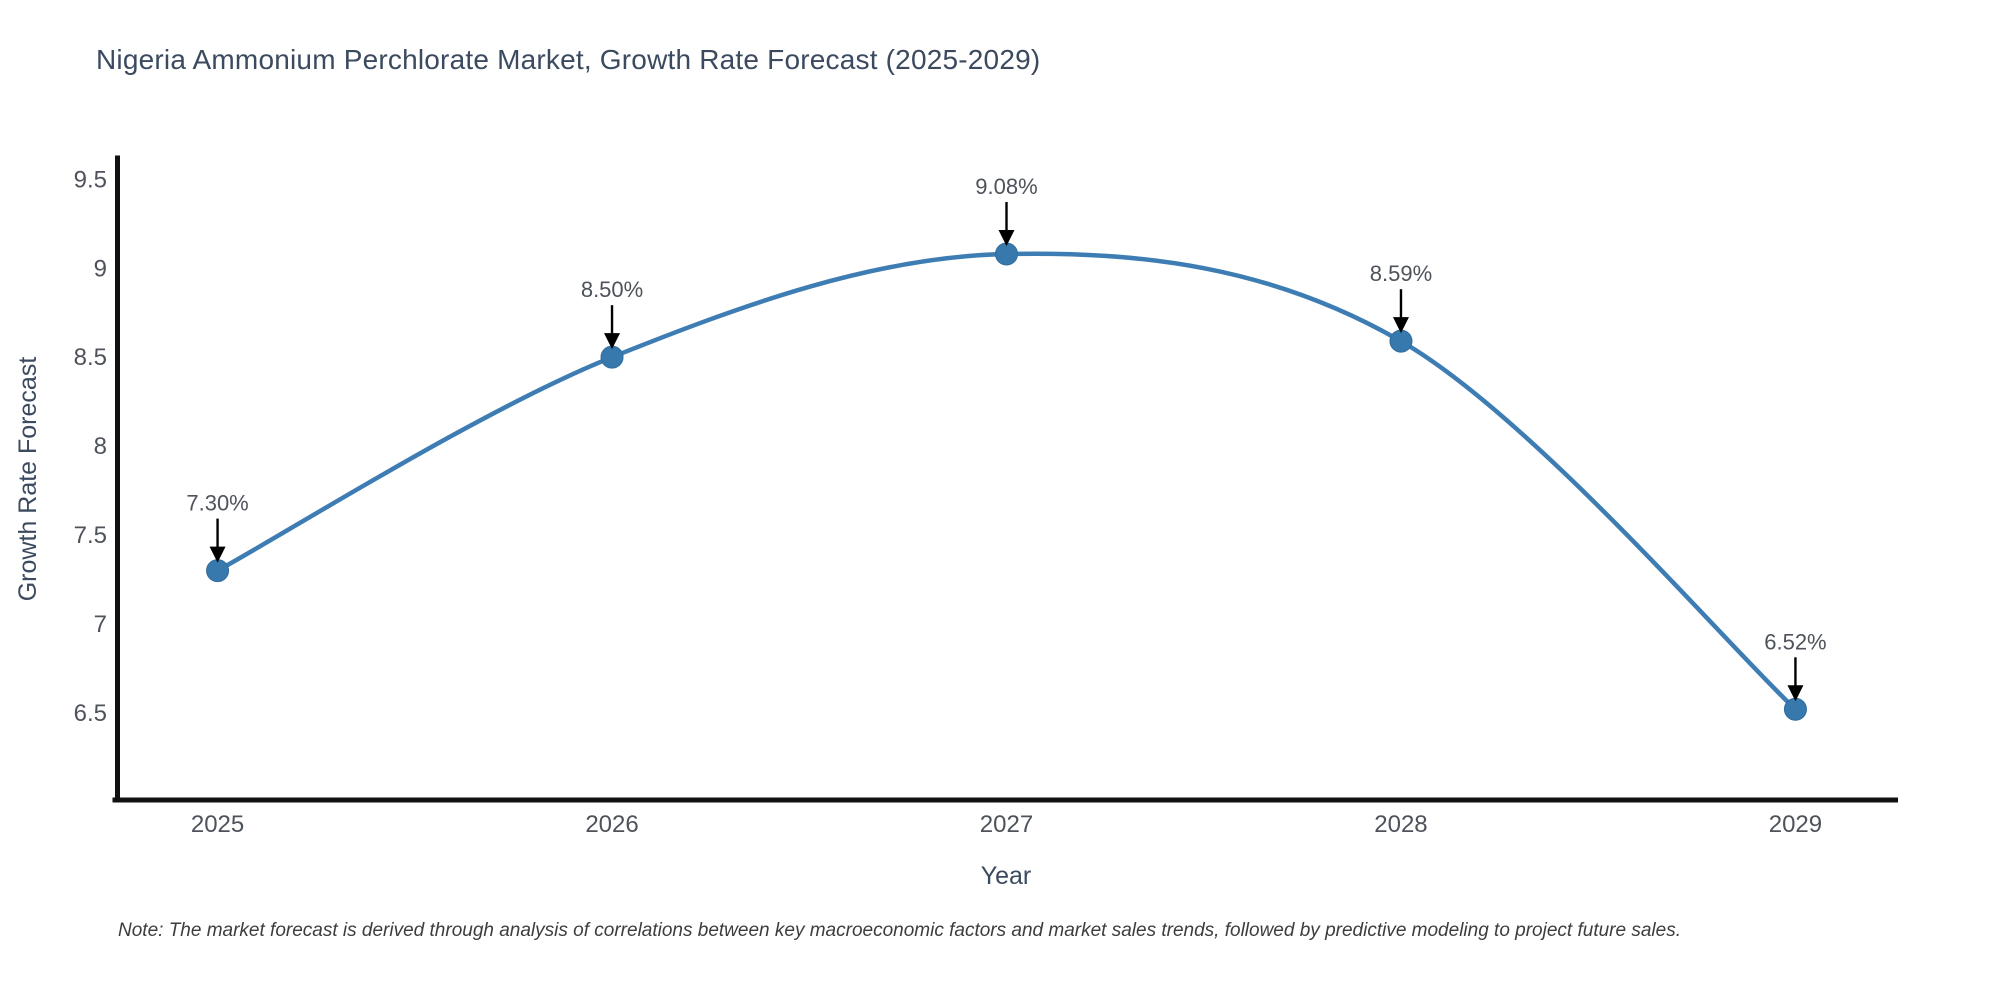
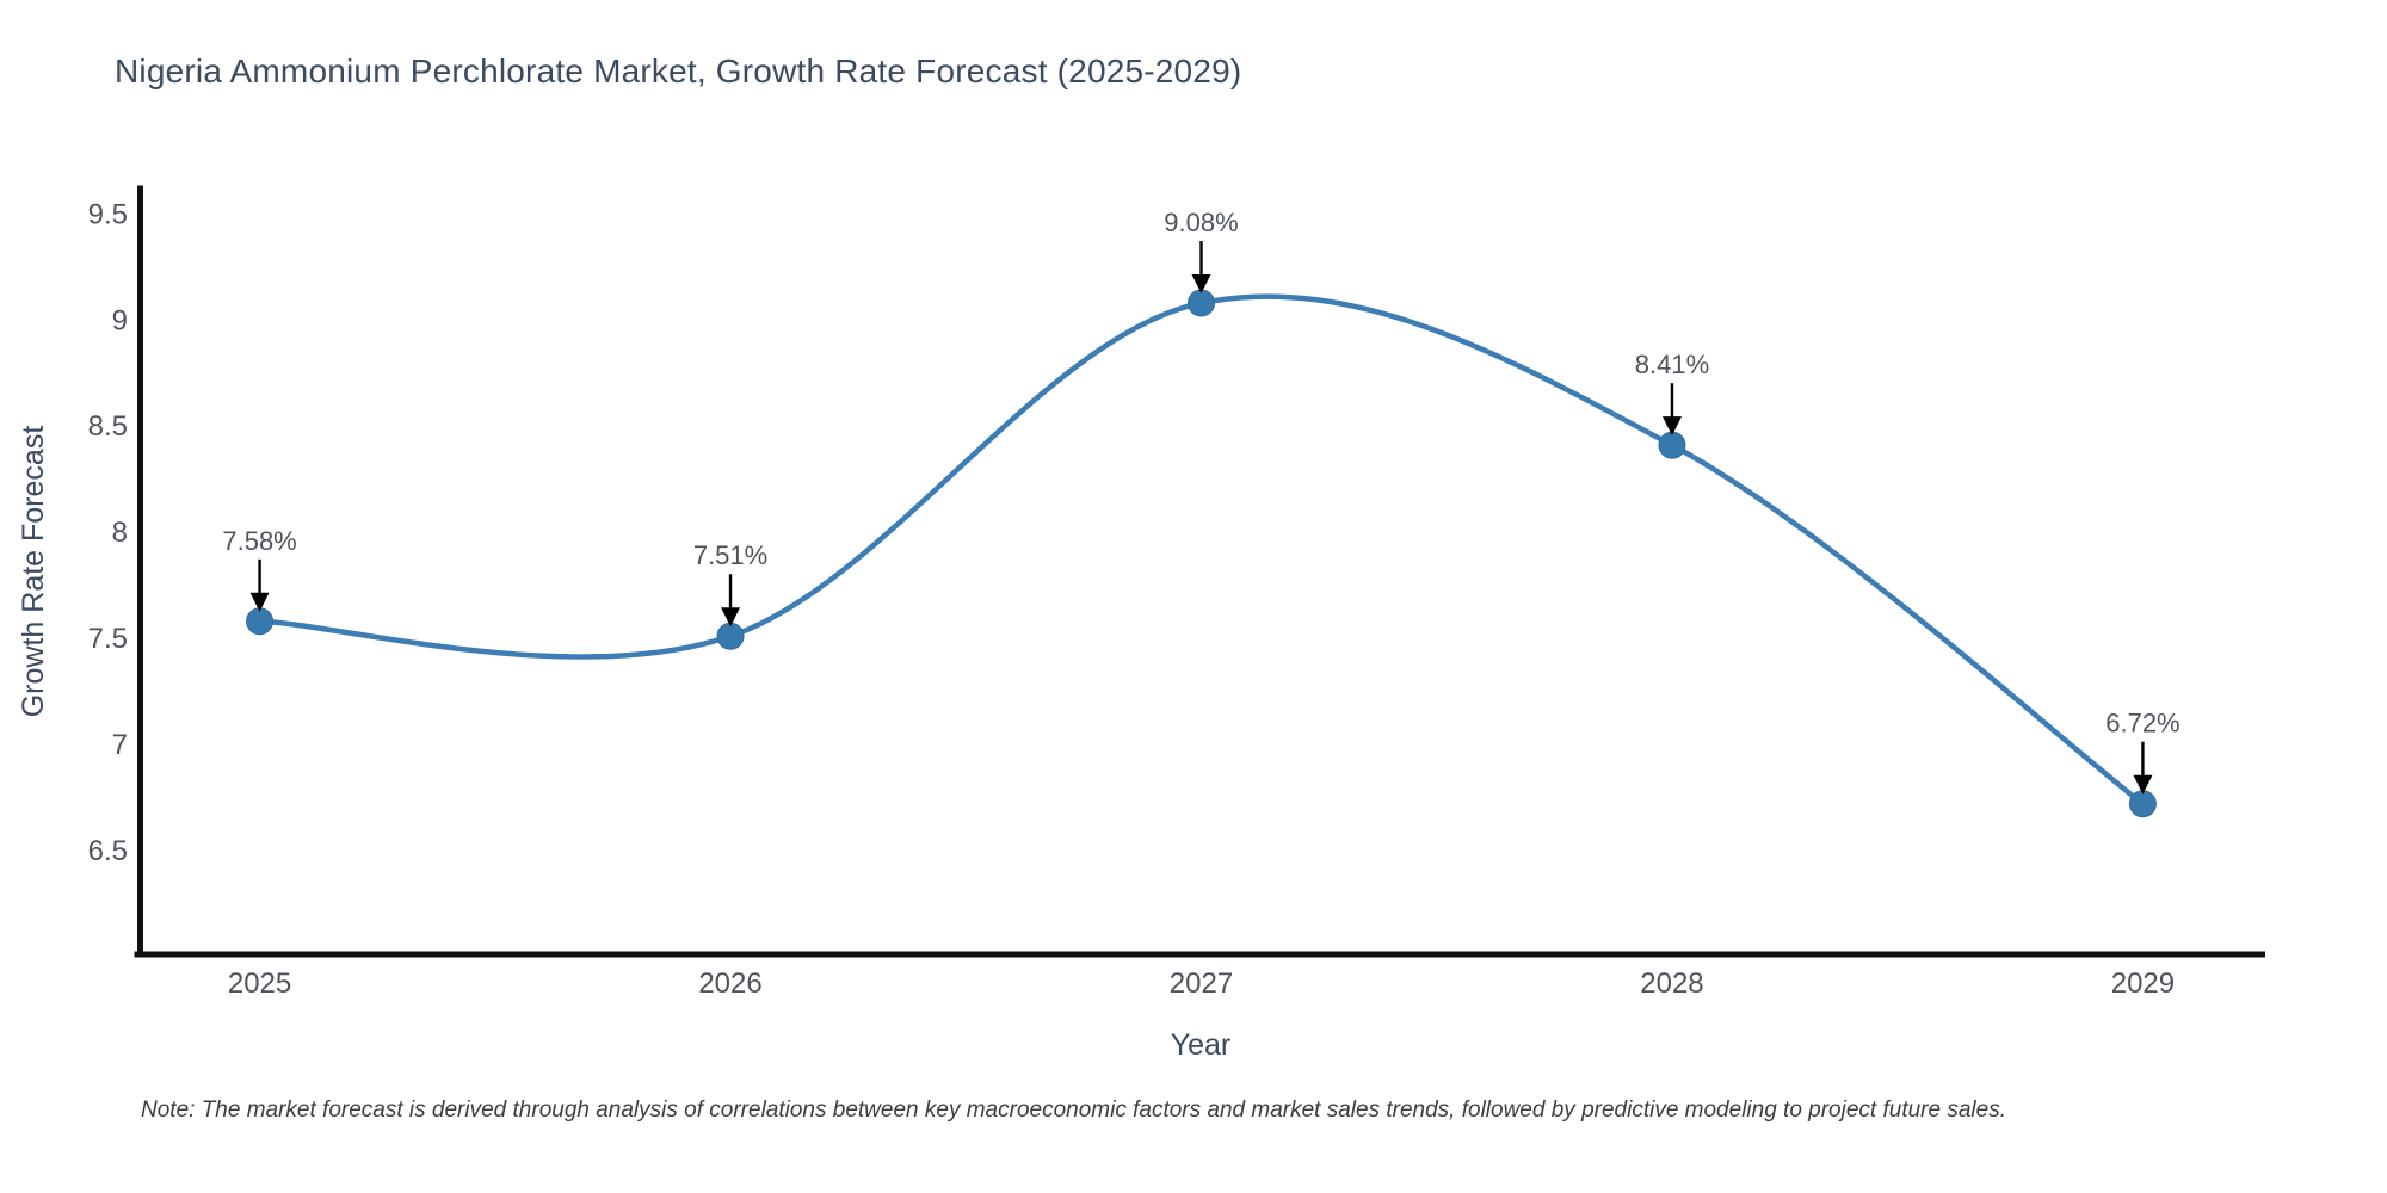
2025: 7.30% -> 7.58%
2026: 8.50% -> 7.51%
2028: 8.59% -> 8.41%
2029: 6.52% -> 6.72%
